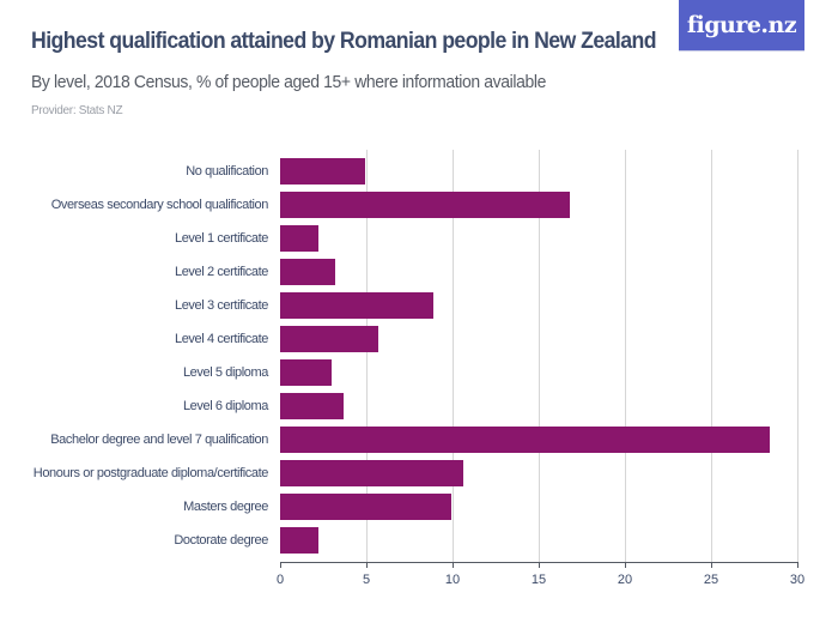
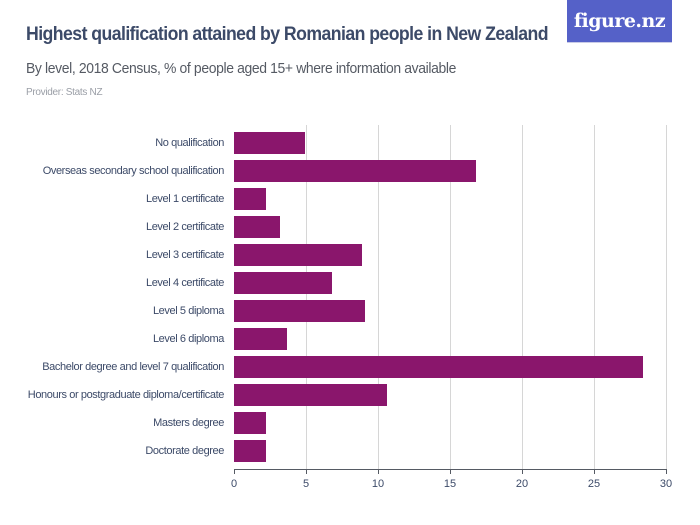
Level 4 certificate: 5.7 -> 6.8
Level 5 diploma: 3.0 -> 9.1
Masters degree: 9.9 -> 2.2
